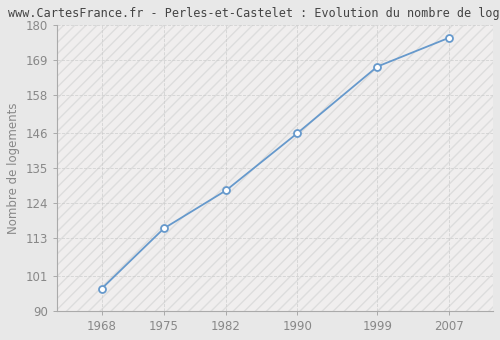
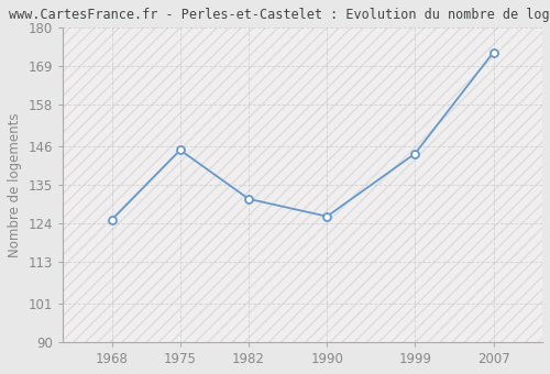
1968: 97 -> 125
1975: 116 -> 145
1982: 128 -> 131
1990: 146 -> 126
1999: 167 -> 144
2007: 176 -> 173
